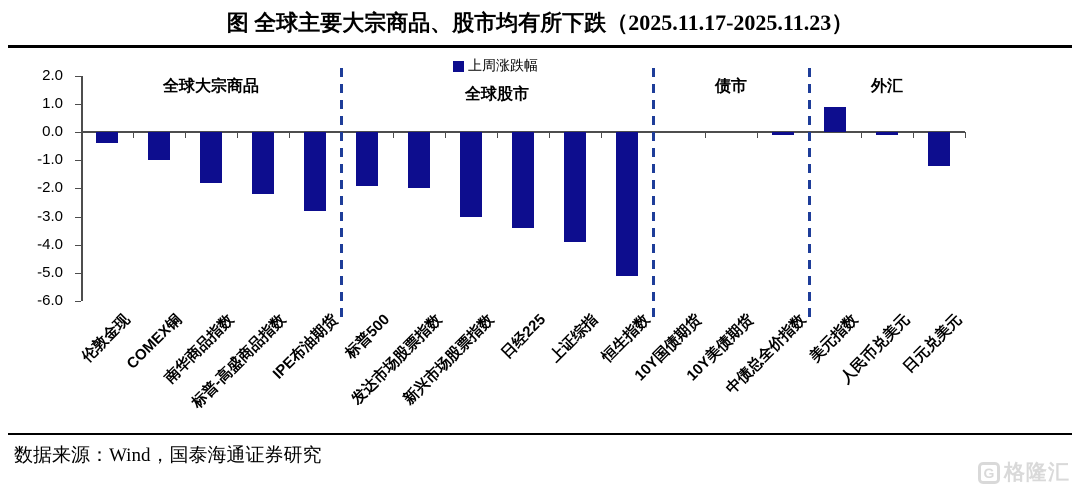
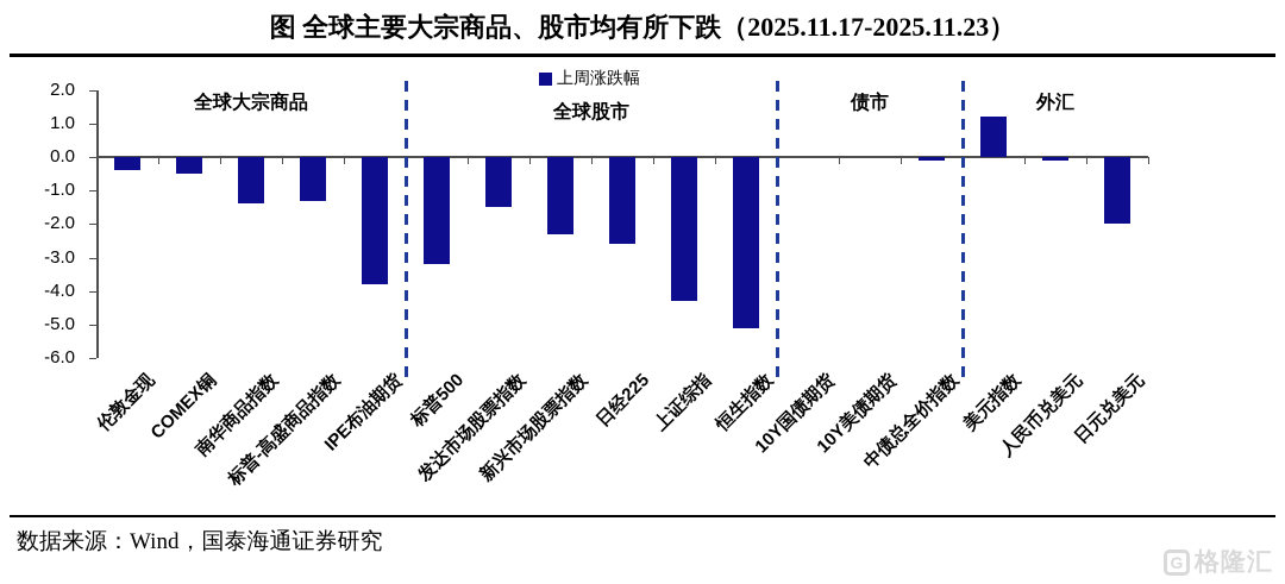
COMEX铜: -1.0 -> -0.5
南华商品指数: -1.8 -> -1.4
标普-高盛商品指数: -2.2 -> -1.3
IPE布油期货: -2.8 -> -3.8
标普500: -1.9 -> -3.2
发达市场股票指数: -2.0 -> -1.5
新兴市场股票指数: -3.0 -> -2.3
日经225: -3.4 -> -2.6
上证综指: -3.9 -> -4.3
美元指数: 0.9 -> 1.2
日元兑美元: -1.2 -> -2.0
